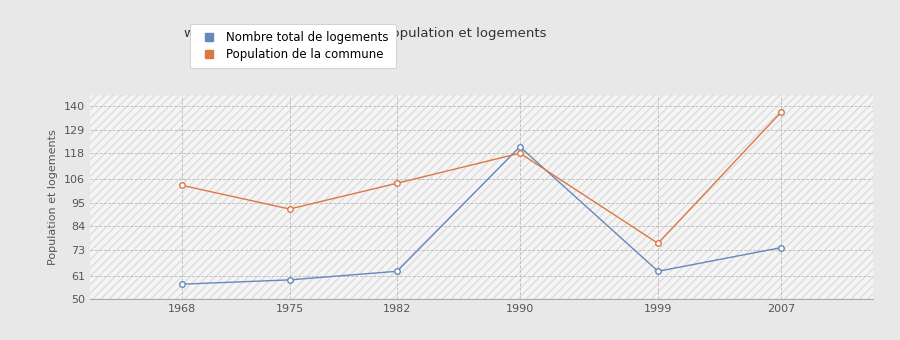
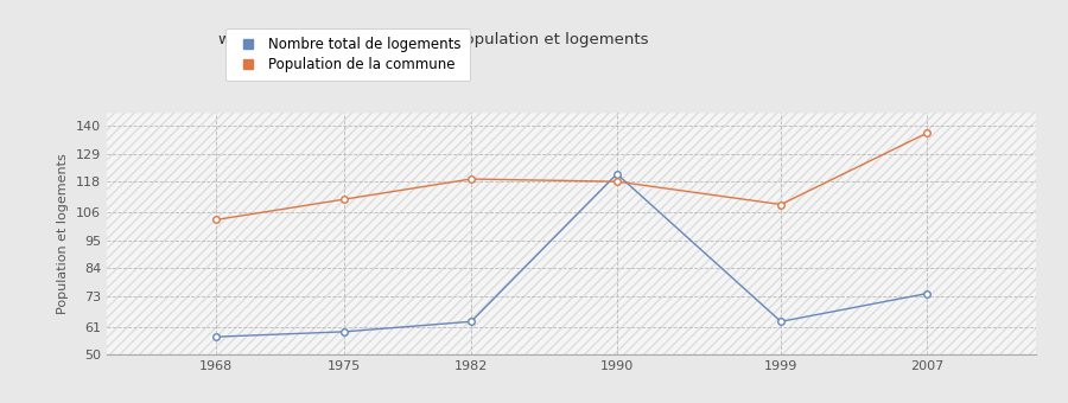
Population de la commune/1975: 92 -> 111
Population de la commune/1982: 104 -> 119
Population de la commune/1999: 76 -> 109
